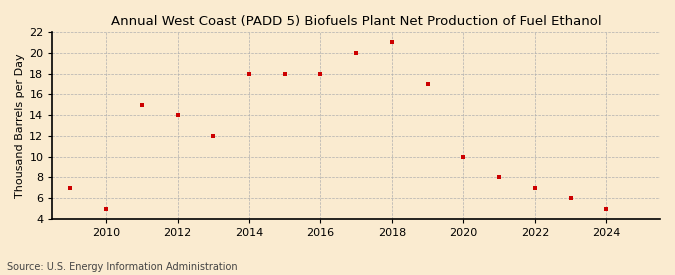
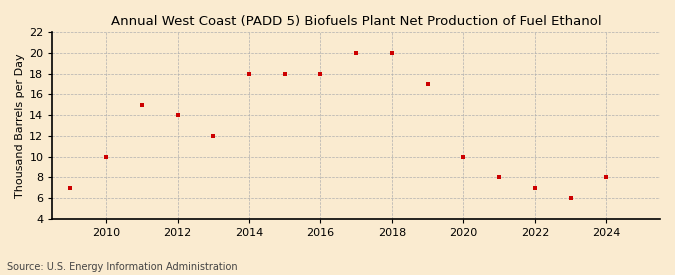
2010: 5 -> 10
2018: 21 -> 20
2024: 5 -> 8
